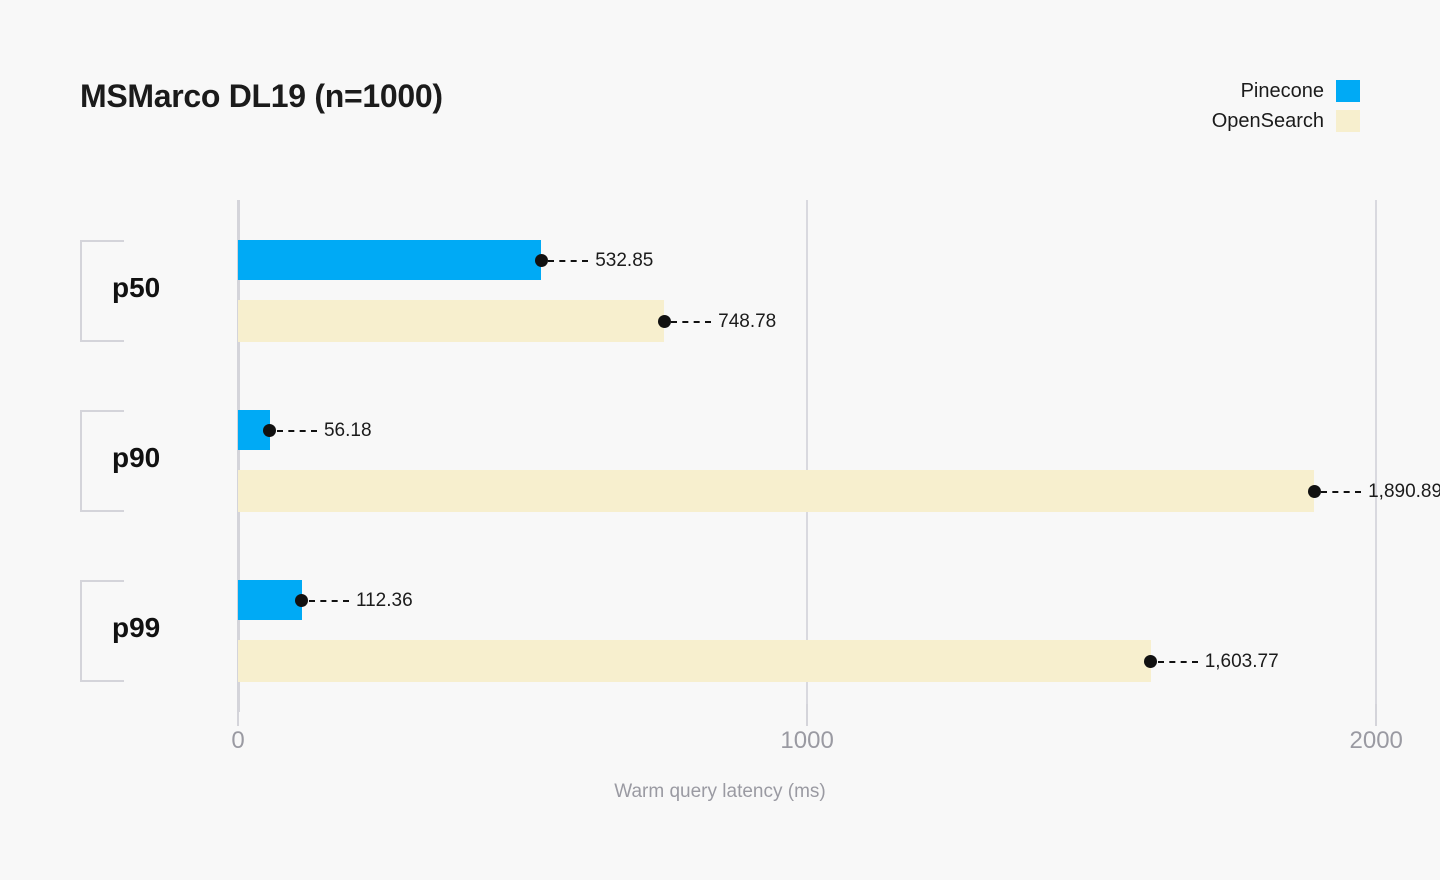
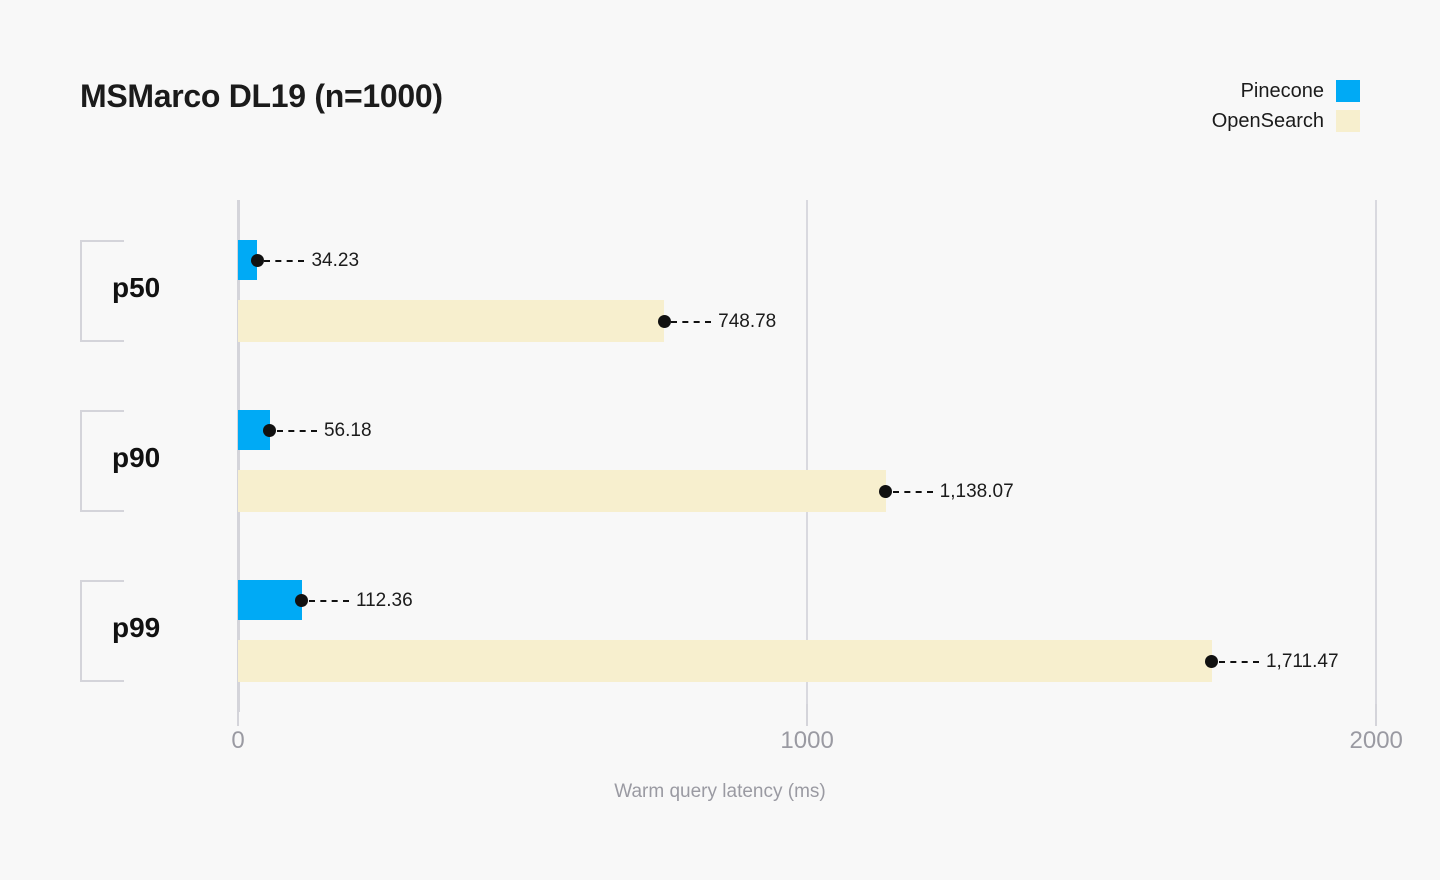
Pinecone/p50: 532.85 -> 34.23
OpenSearch/p90: 1,890.89 -> 1,138.07
OpenSearch/p99: 1,603.77 -> 1,711.47
